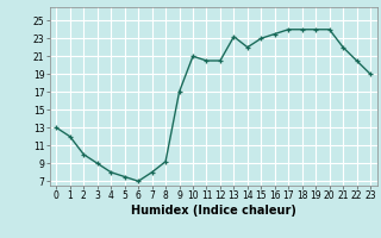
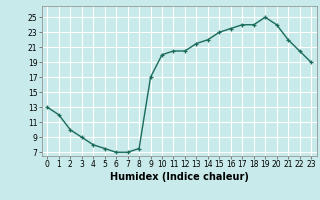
7: 8.0 -> 7.0
8: 9.2 -> 7.5
10: 21.0 -> 20.0
13: 23.2 -> 21.5
19: 24.0 -> 25.0
